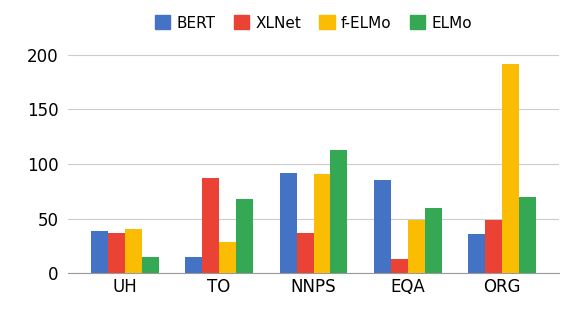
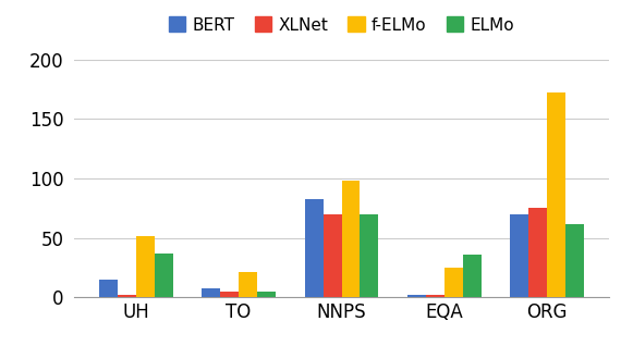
BERT/UH: 39 -> 15
XLNet/UH: 37 -> 2
f-ELMo/UH: 41 -> 52
ELMo/UH: 15 -> 37
BERT/TO: 15 -> 8
XLNet/TO: 87 -> 5
f-ELMo/TO: 29 -> 21
ELMo/TO: 68 -> 5
BERT/NNPS: 92 -> 83
XLNet/NNPS: 37 -> 70
f-ELMo/NNPS: 91 -> 98
ELMo/NNPS: 113 -> 70
BERT/EQA: 85 -> 2
XLNet/EQA: 13 -> 2
f-ELMo/EQA: 49 -> 25
ELMo/EQA: 60 -> 36
BERT/ORG: 36 -> 70
XLNet/ORG: 49 -> 75
f-ELMo/ORG: 191 -> 172
ELMo/ORG: 70 -> 62
